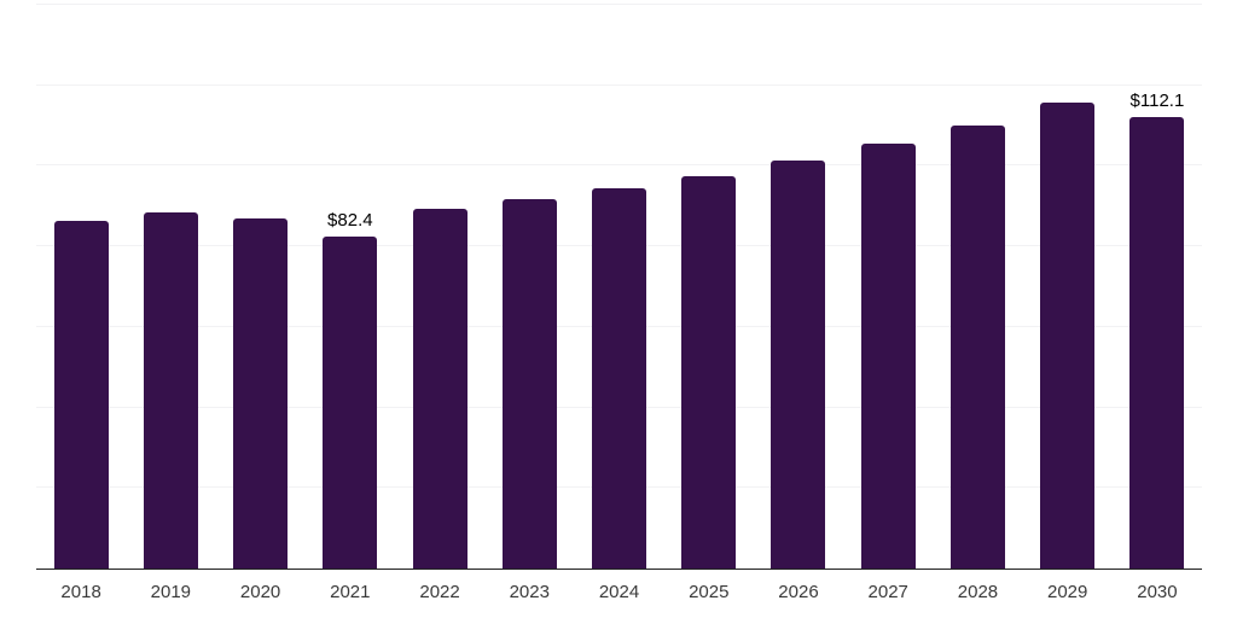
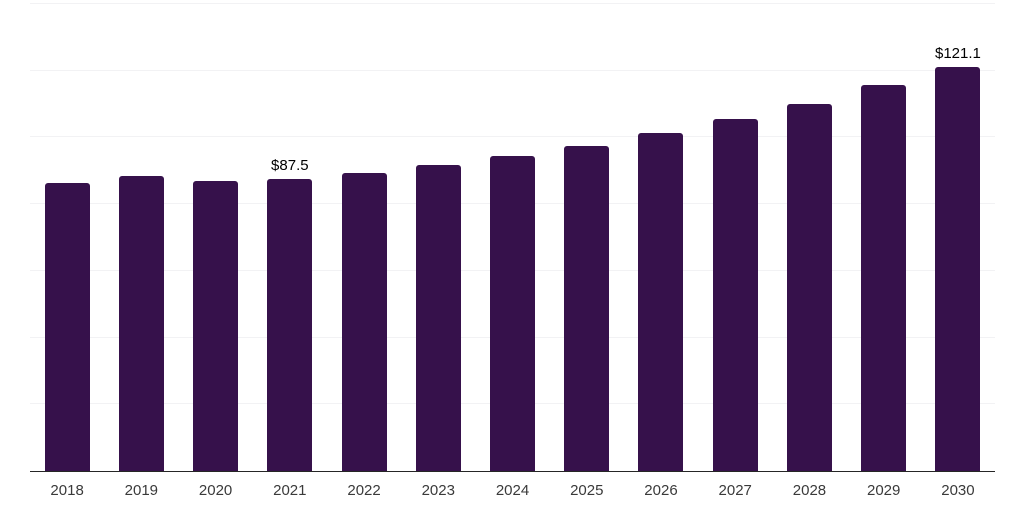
2021: $82.4 -> $87.5
2030: $112.1 -> $121.1
